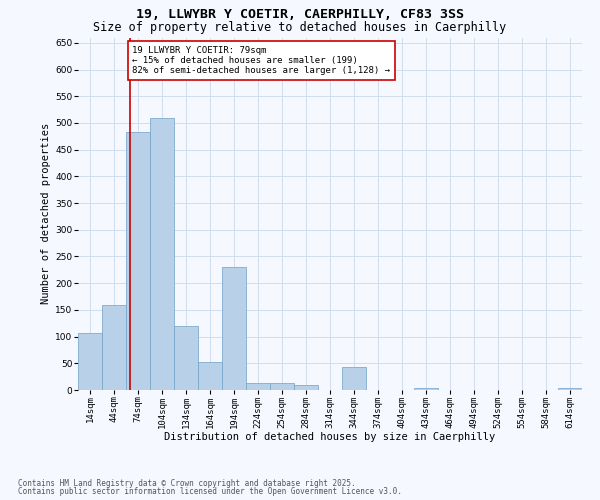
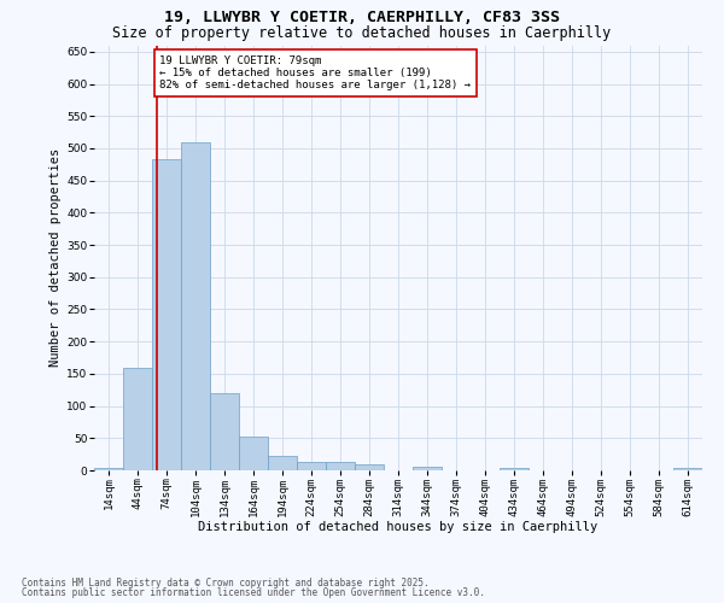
14sqm: 106 -> 4
194sqm: 230 -> 22
344sqm: 44 -> 5
